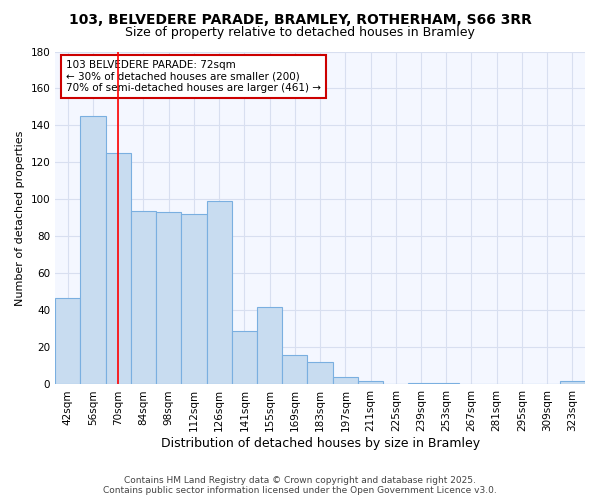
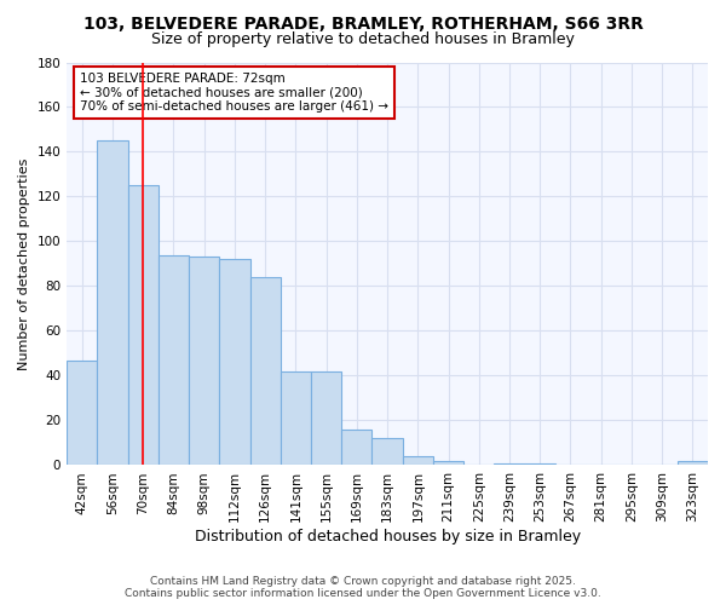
126sqm: 99 -> 84
141sqm: 29 -> 42
